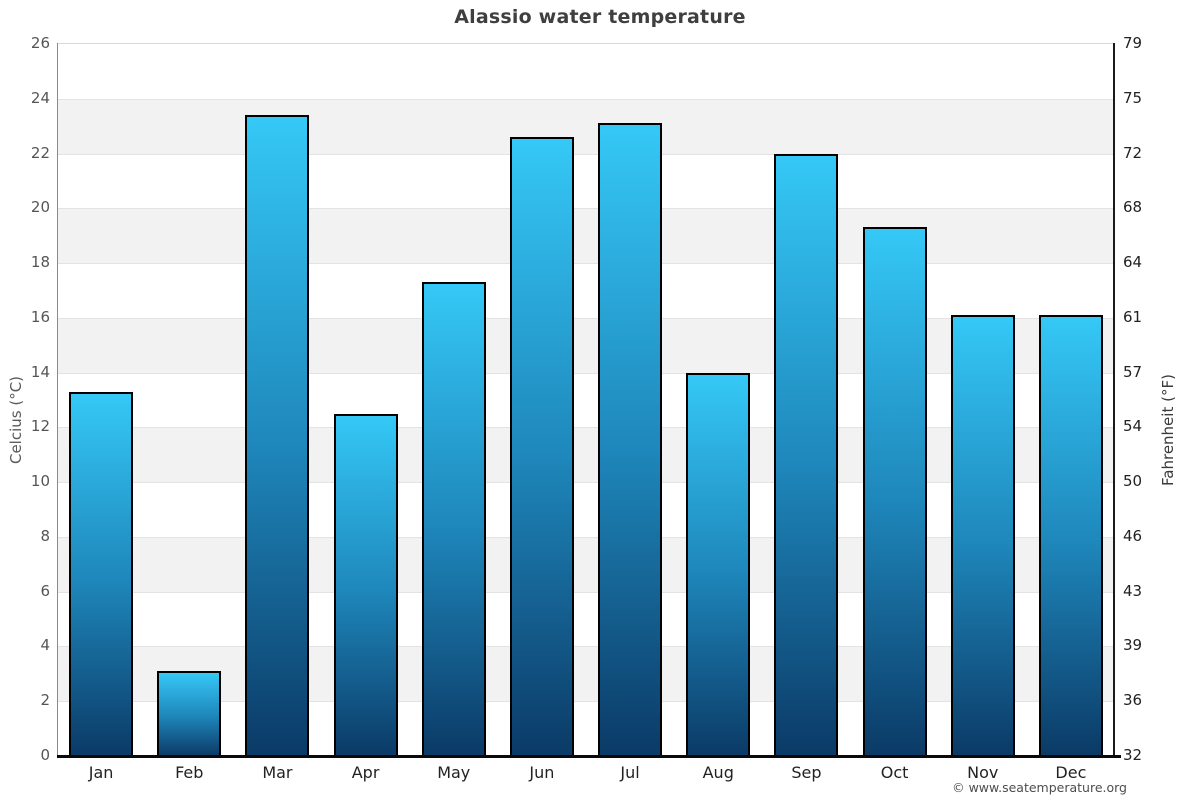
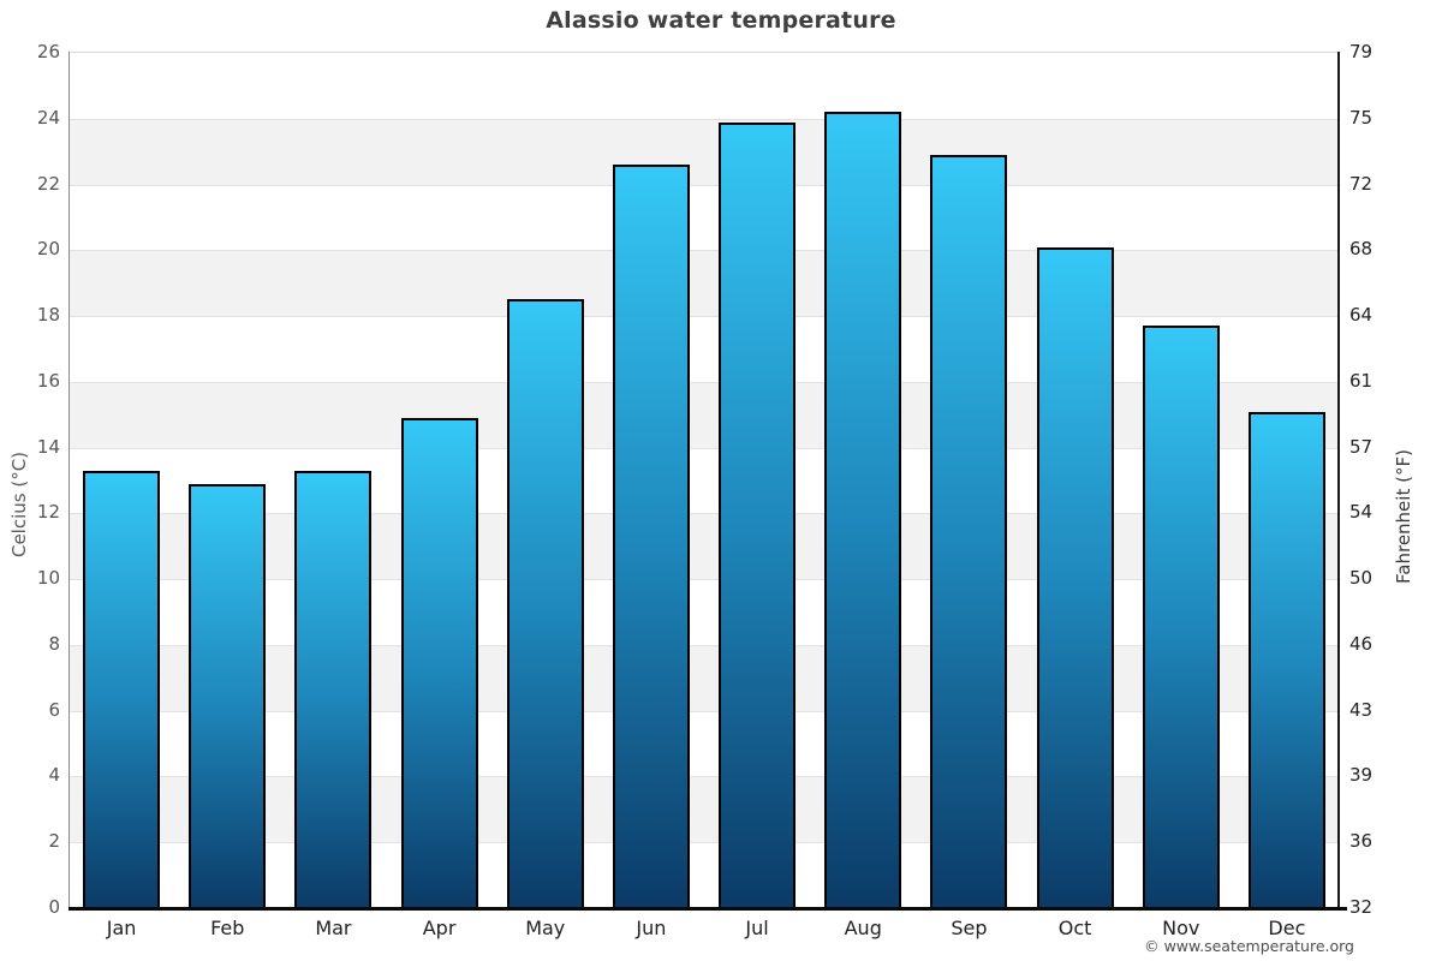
Feb: 3.1 -> 12.9
Mar: 23.4 -> 13.3
Apr: 12.5 -> 14.9
May: 17.3 -> 18.5
Jul: 23.1 -> 23.9
Aug: 14.0 -> 24.2
Sep: 22.0 -> 22.9
Oct: 19.3 -> 20.1
Nov: 16.1 -> 17.7
Dec: 16.1 -> 15.1
